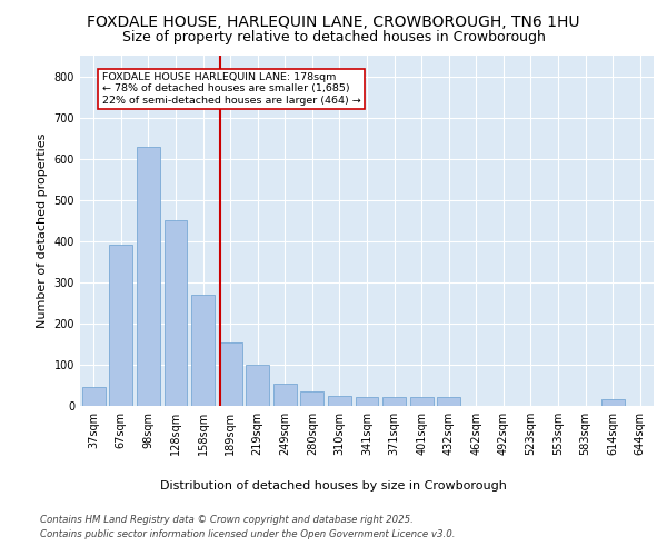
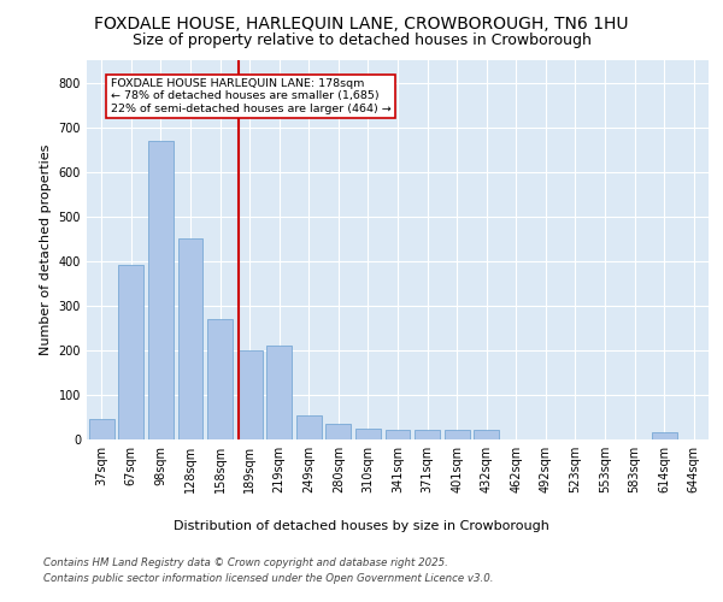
98sqm: 630 -> 670
189sqm: 155 -> 200
219sqm: 100 -> 210
